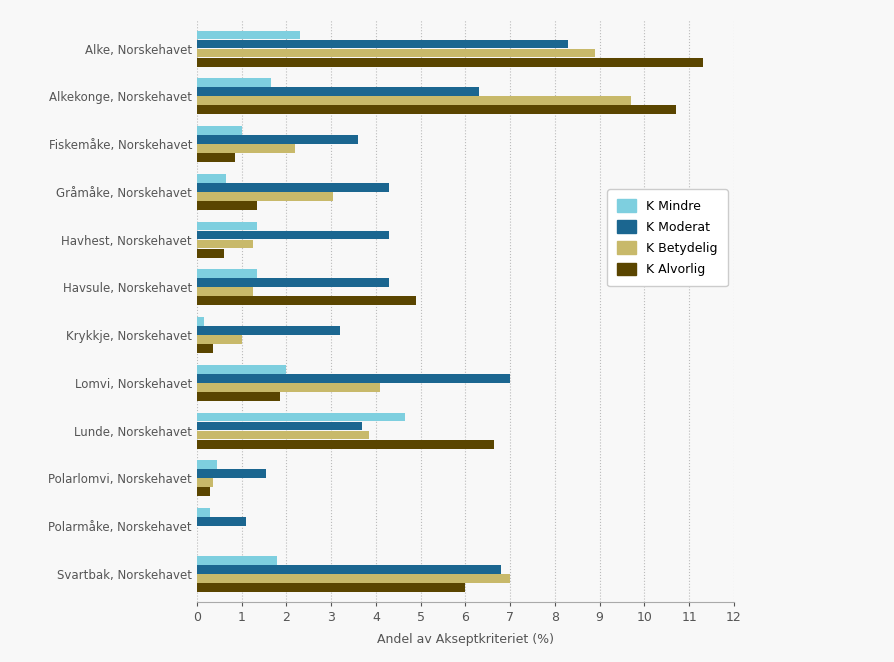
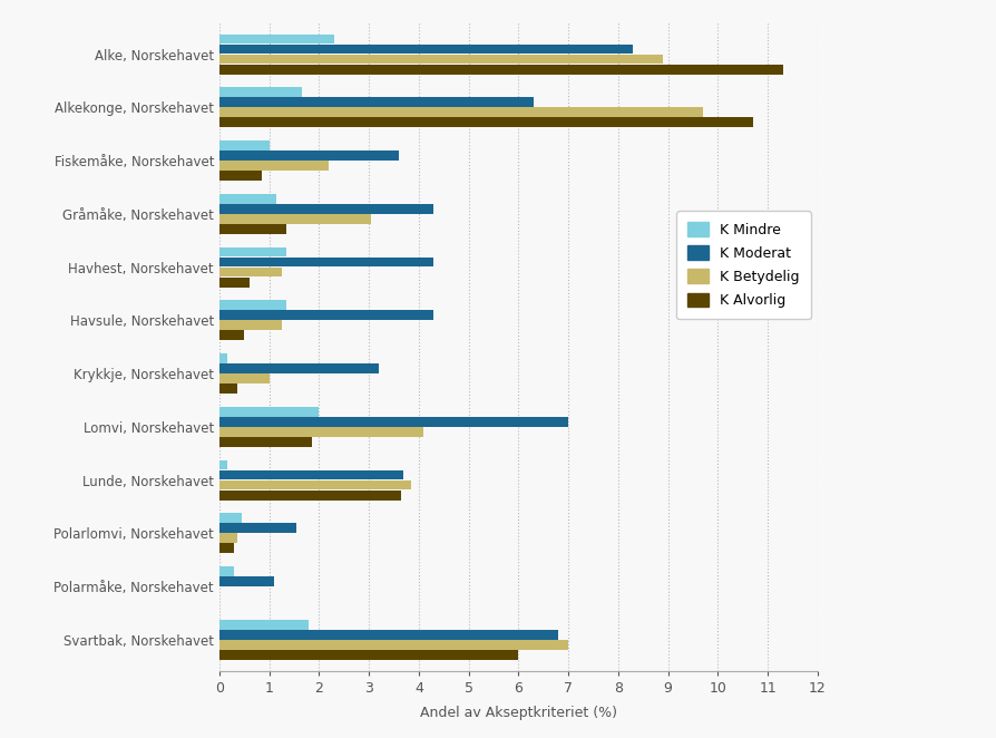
K Mindre/Gråmåke, Norskehavet: 0.65 -> 1.15
K Alvorlig/Havsule, Norskehavet: 4.90 -> 0.50
K Mindre/Lunde, Norskehavet: 4.65 -> 0.15
K Alvorlig/Lunde, Norskehavet: 6.65 -> 3.65
